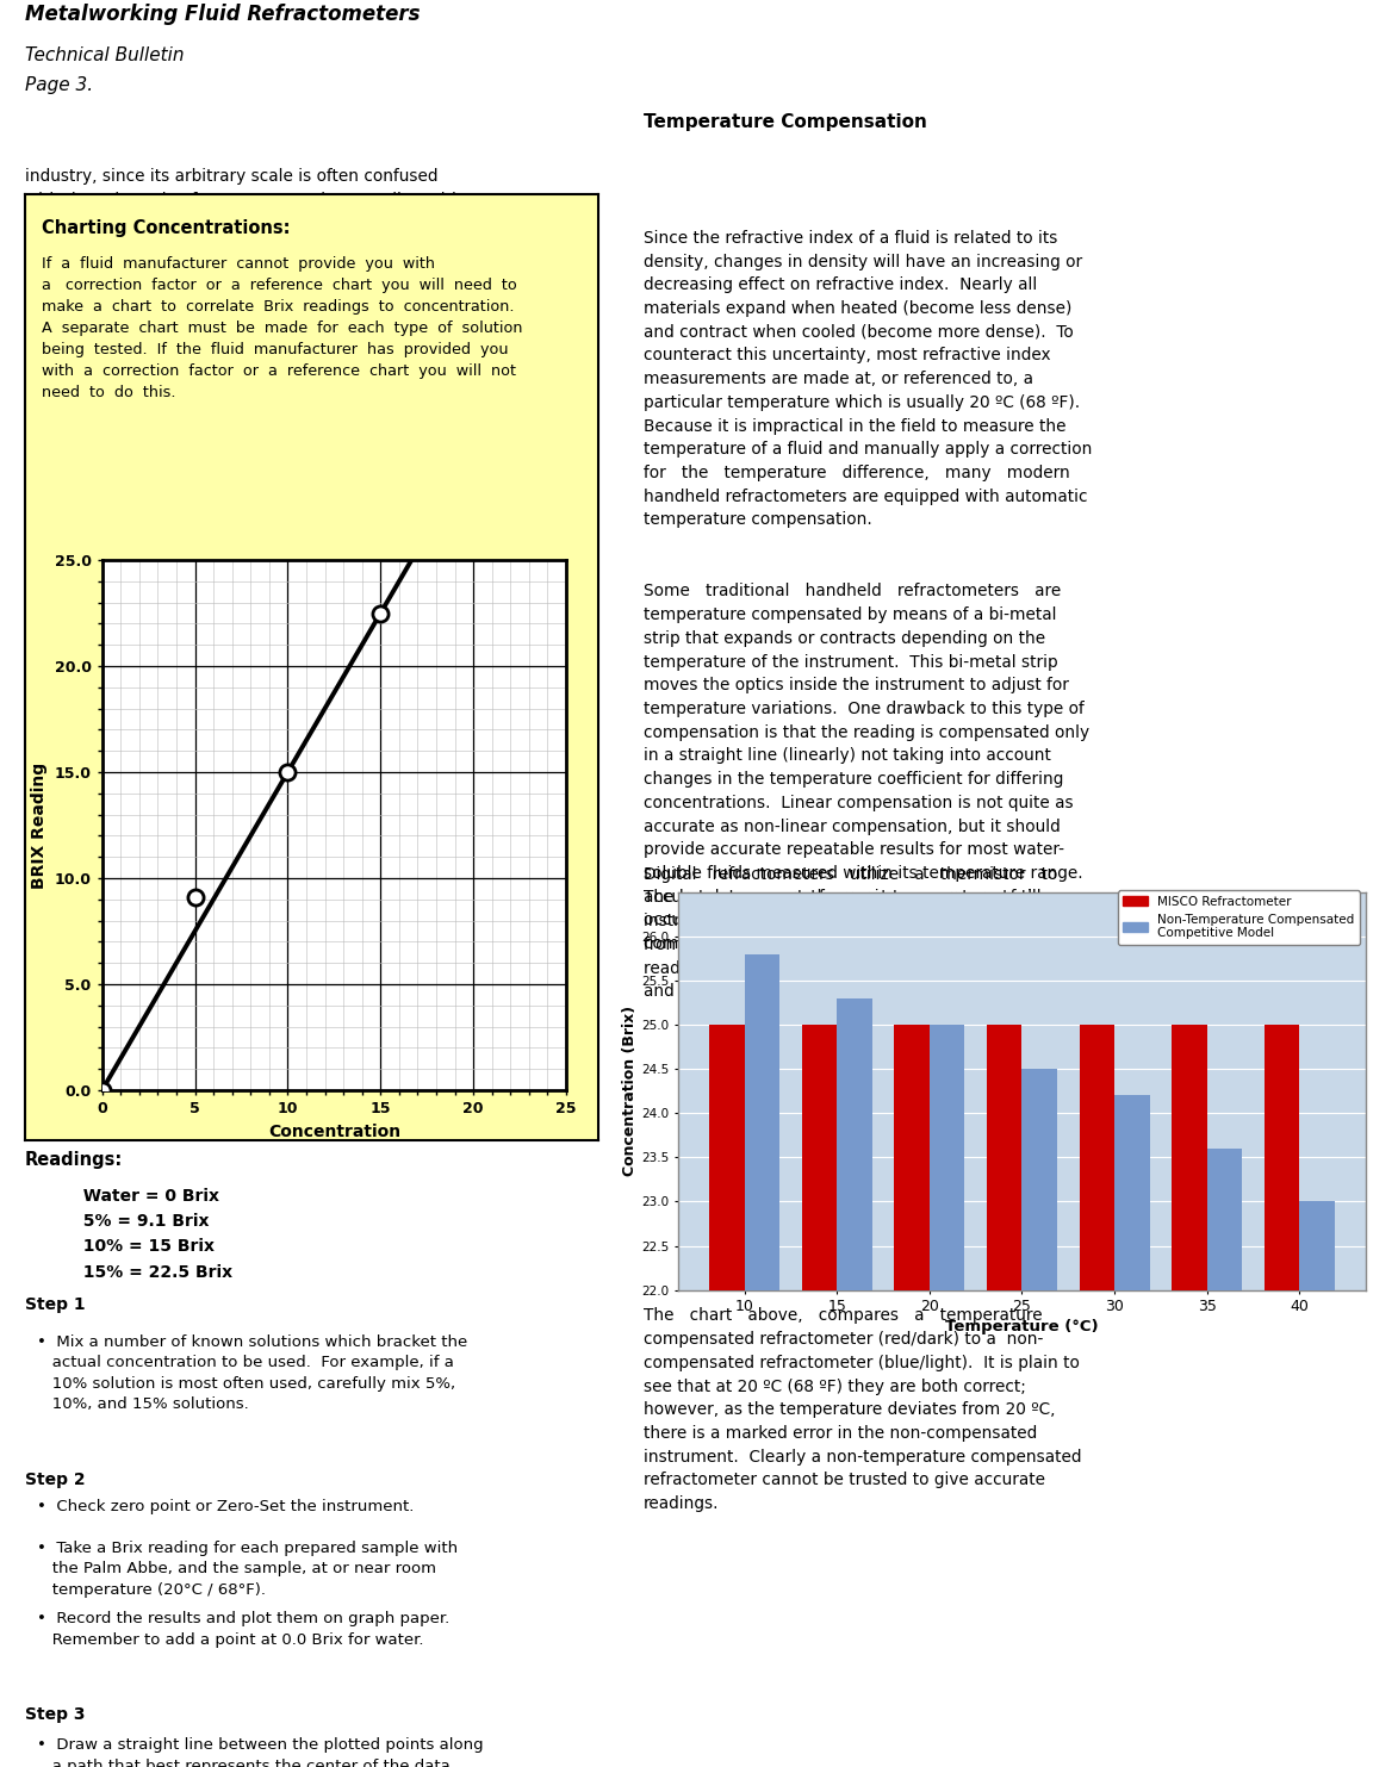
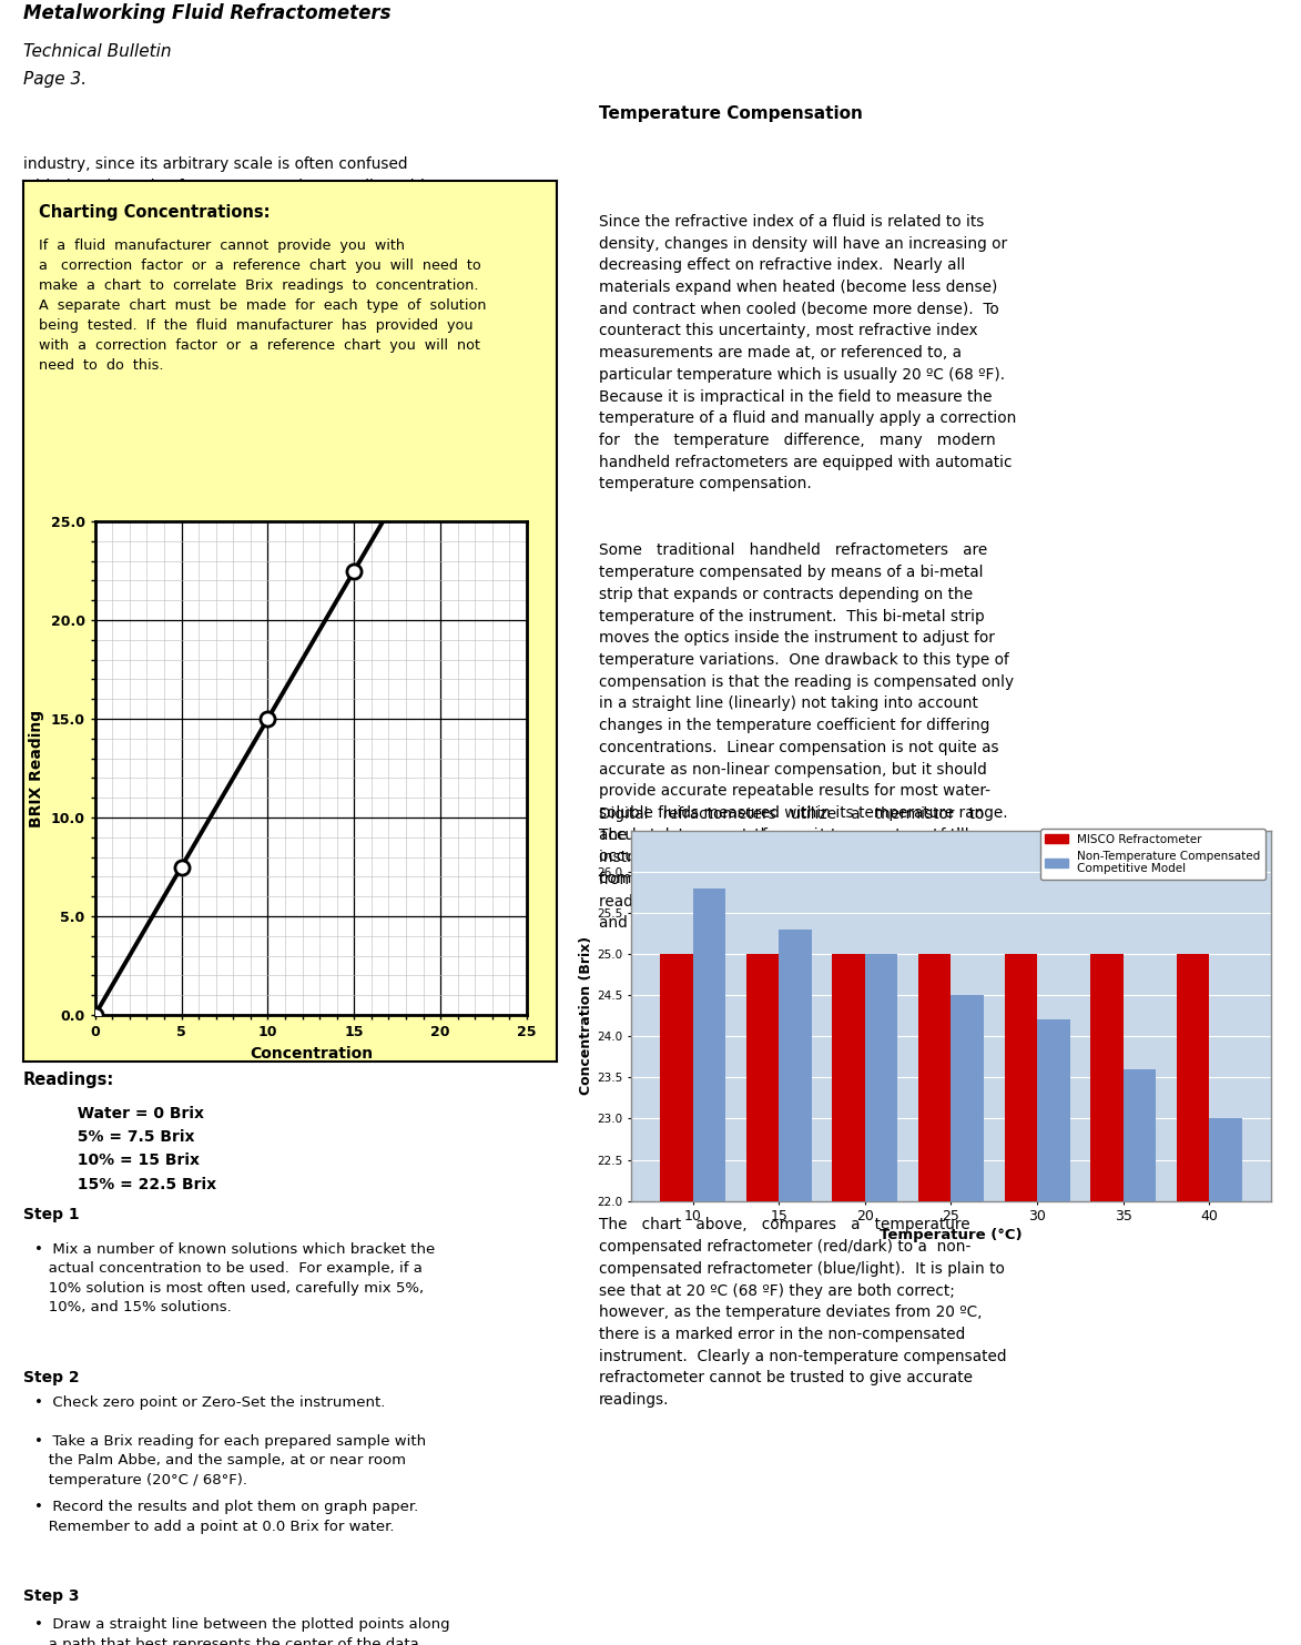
5: 9.1 -> 7.5
